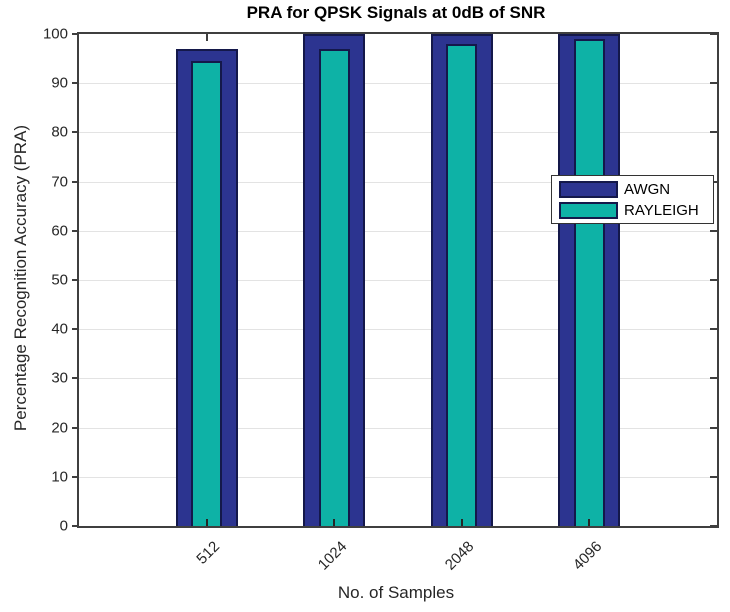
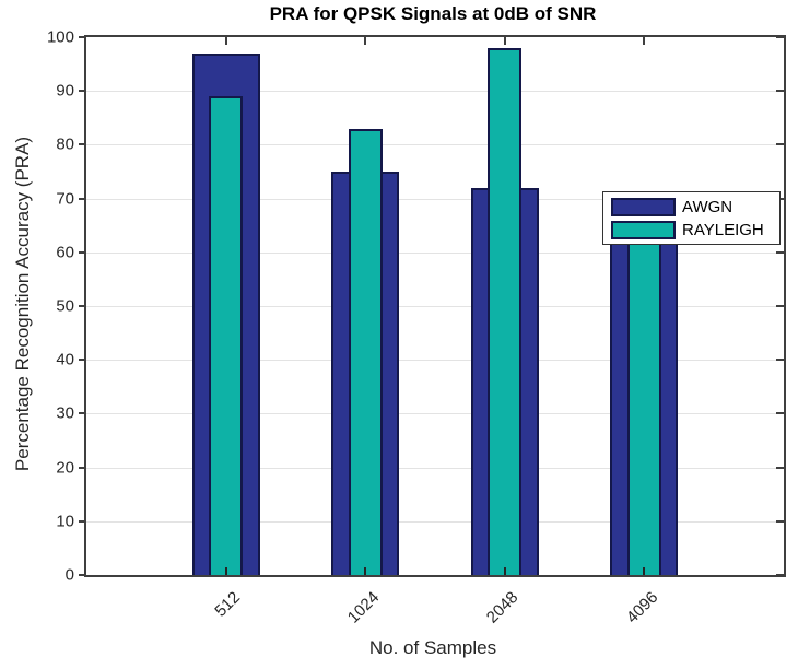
RAYLEIGH/512: 94 -> 89
AWGN/1024: 100 -> 75
RAYLEIGH/1024: 97 -> 83
AWGN/2048: 100 -> 72
AWGN/4096: 100 -> 65
RAYLEIGH/4096: 99 -> 67
